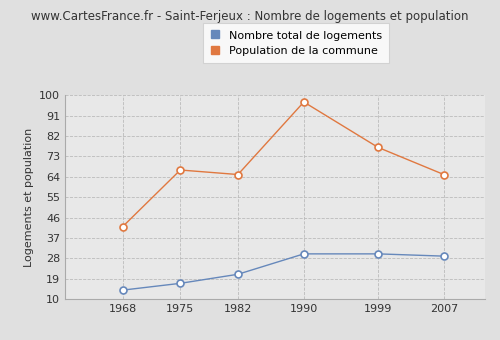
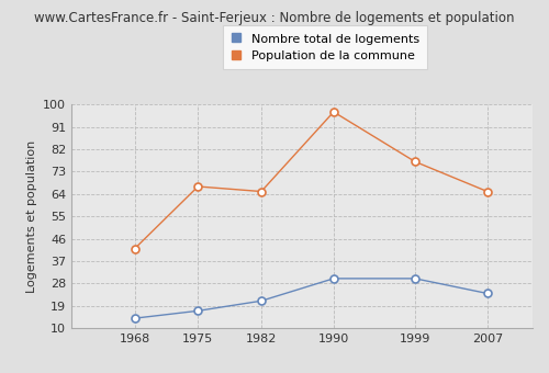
Nombre total de logements/2007: 29 -> 24
